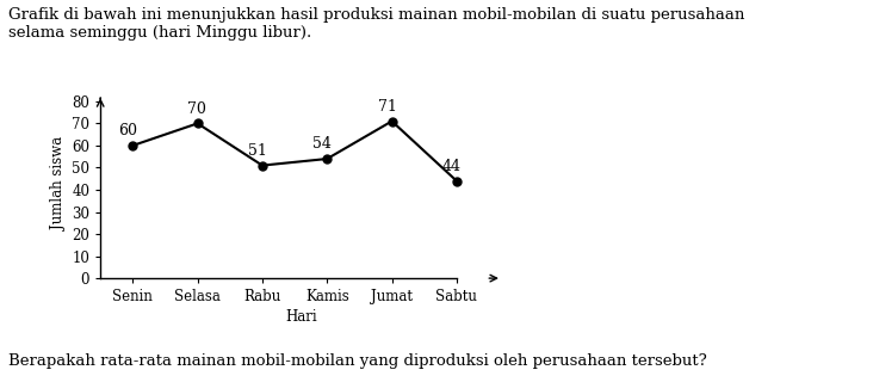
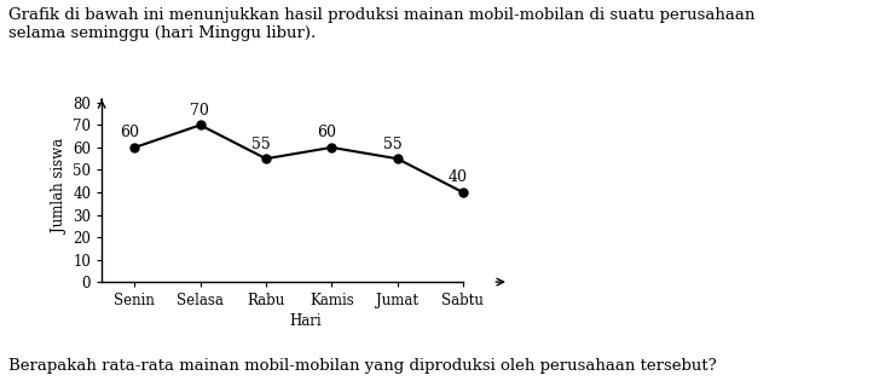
Rabu: 51 -> 55
Kamis: 54 -> 60
Jumat: 71 -> 55
Sabtu: 44 -> 40
